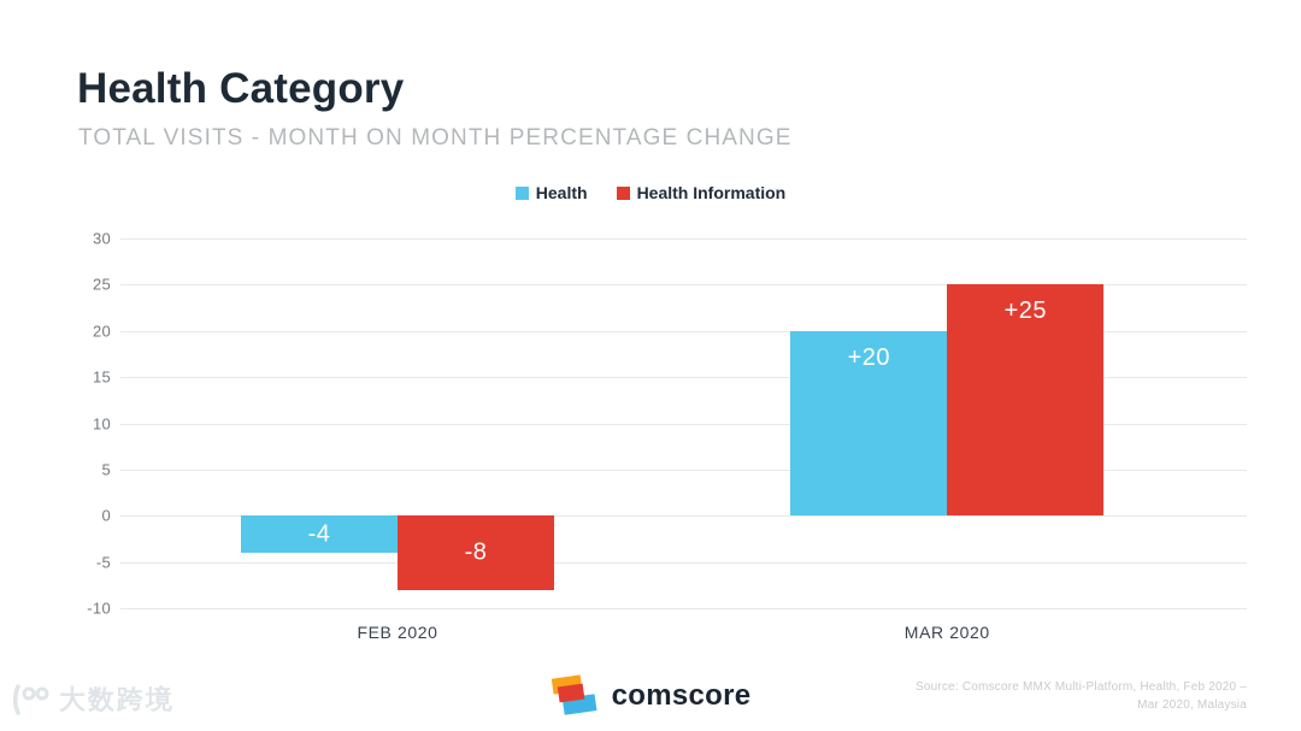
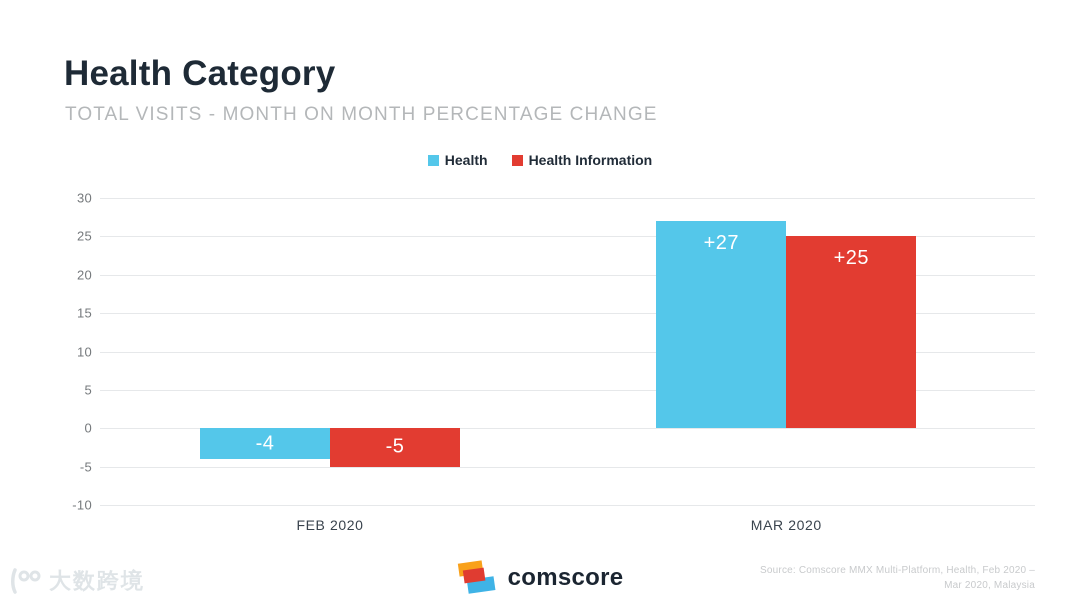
Health Information/FEB 2020: -8 -> -5
Health/MAR 2020: +20 -> +27
